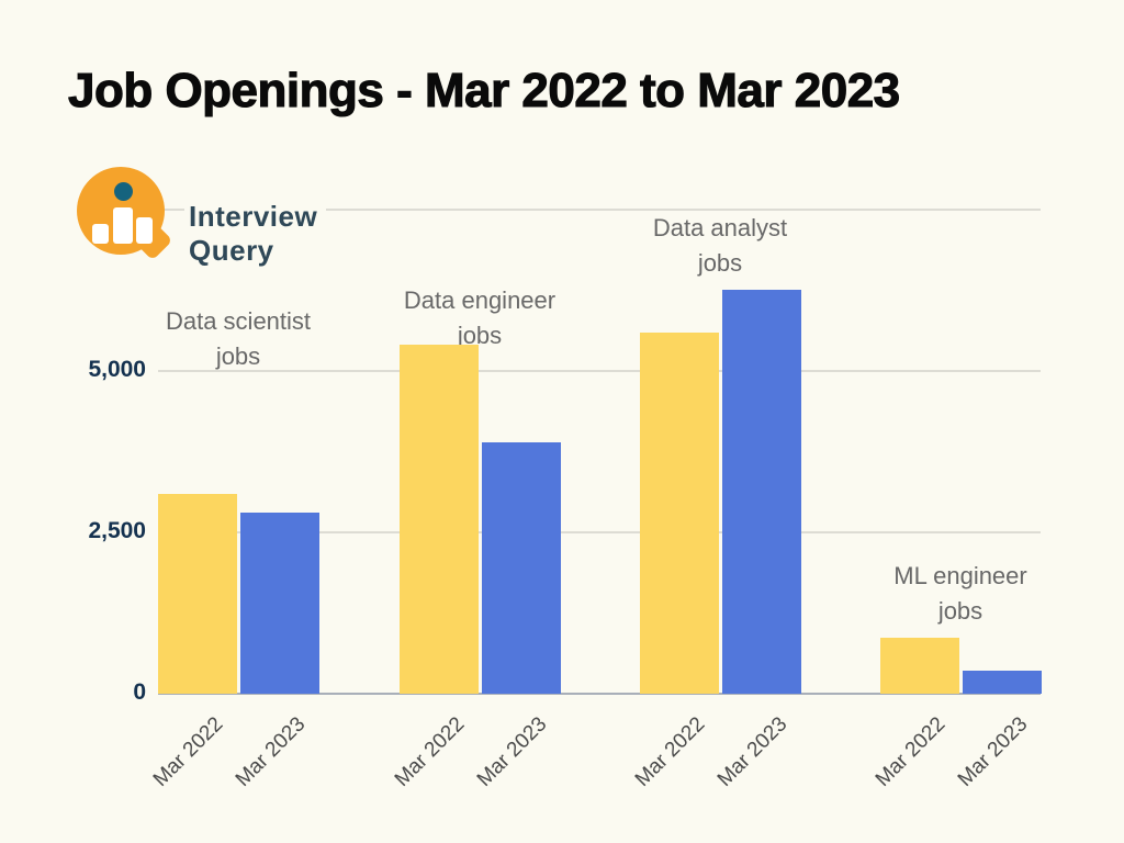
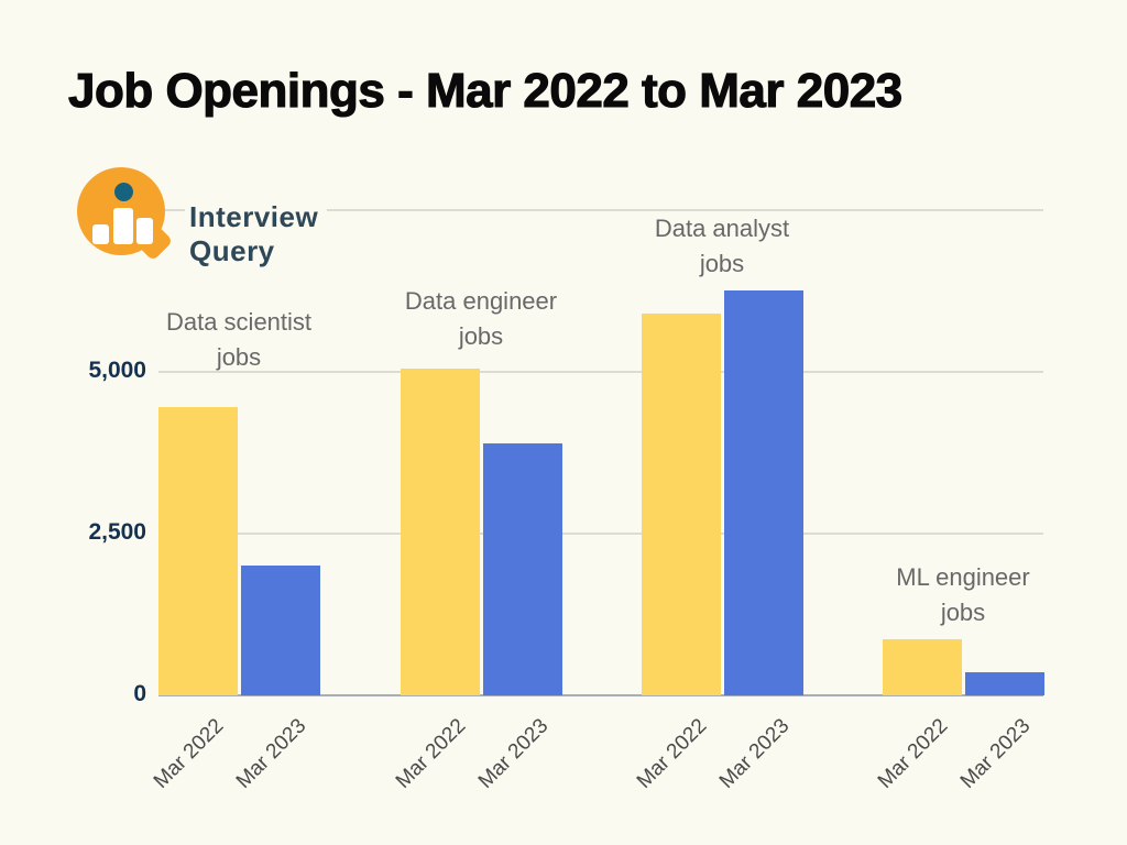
Mar 2022/Data scientist jobs: 3100 -> 4400
Mar 2023/Data scientist jobs: 2800 -> 2000
Mar 2022/Data engineer jobs: 5400 -> 5000
Mar 2022/Data analyst jobs: 5600 -> 5900
